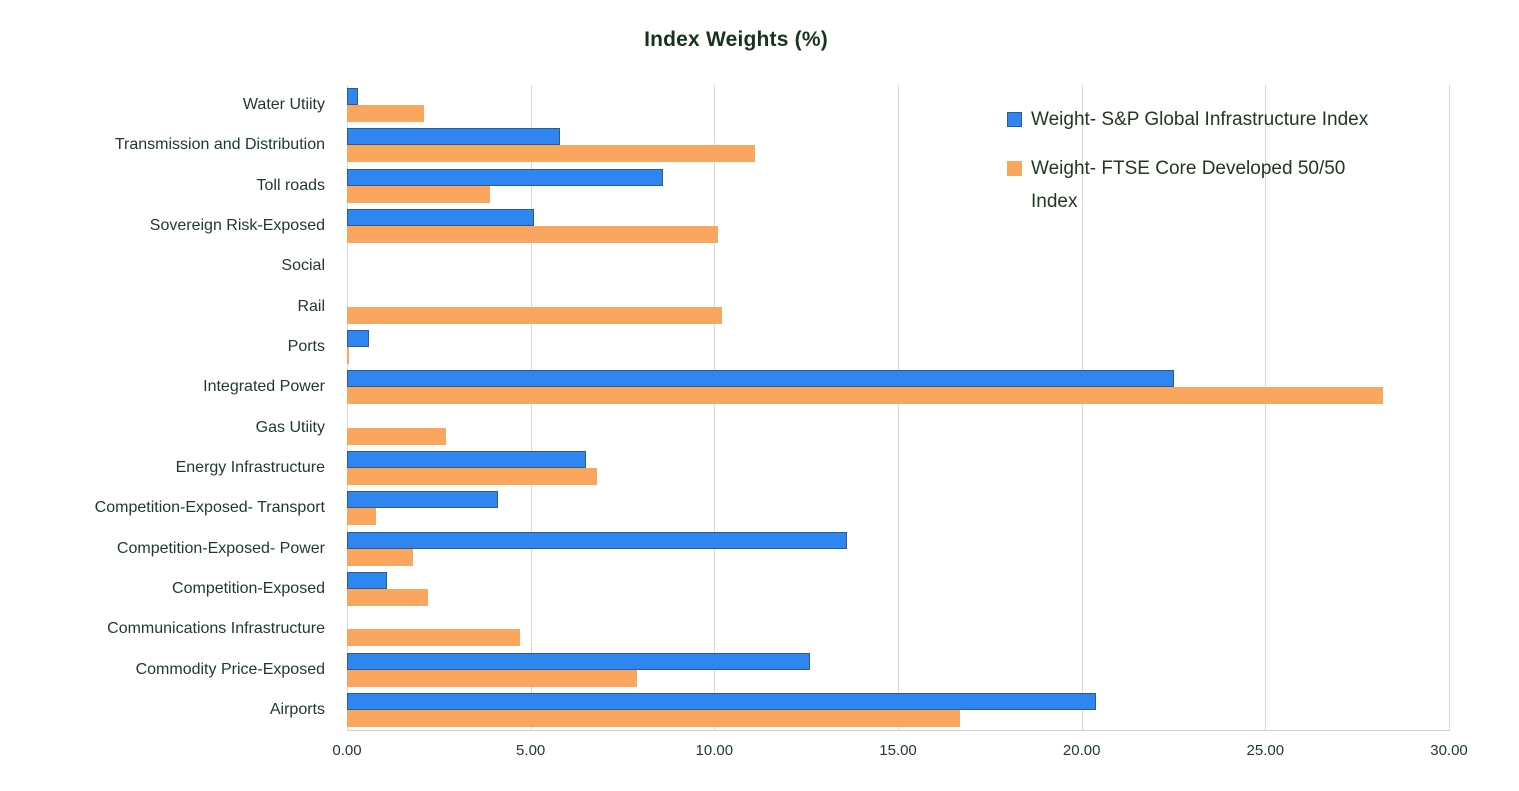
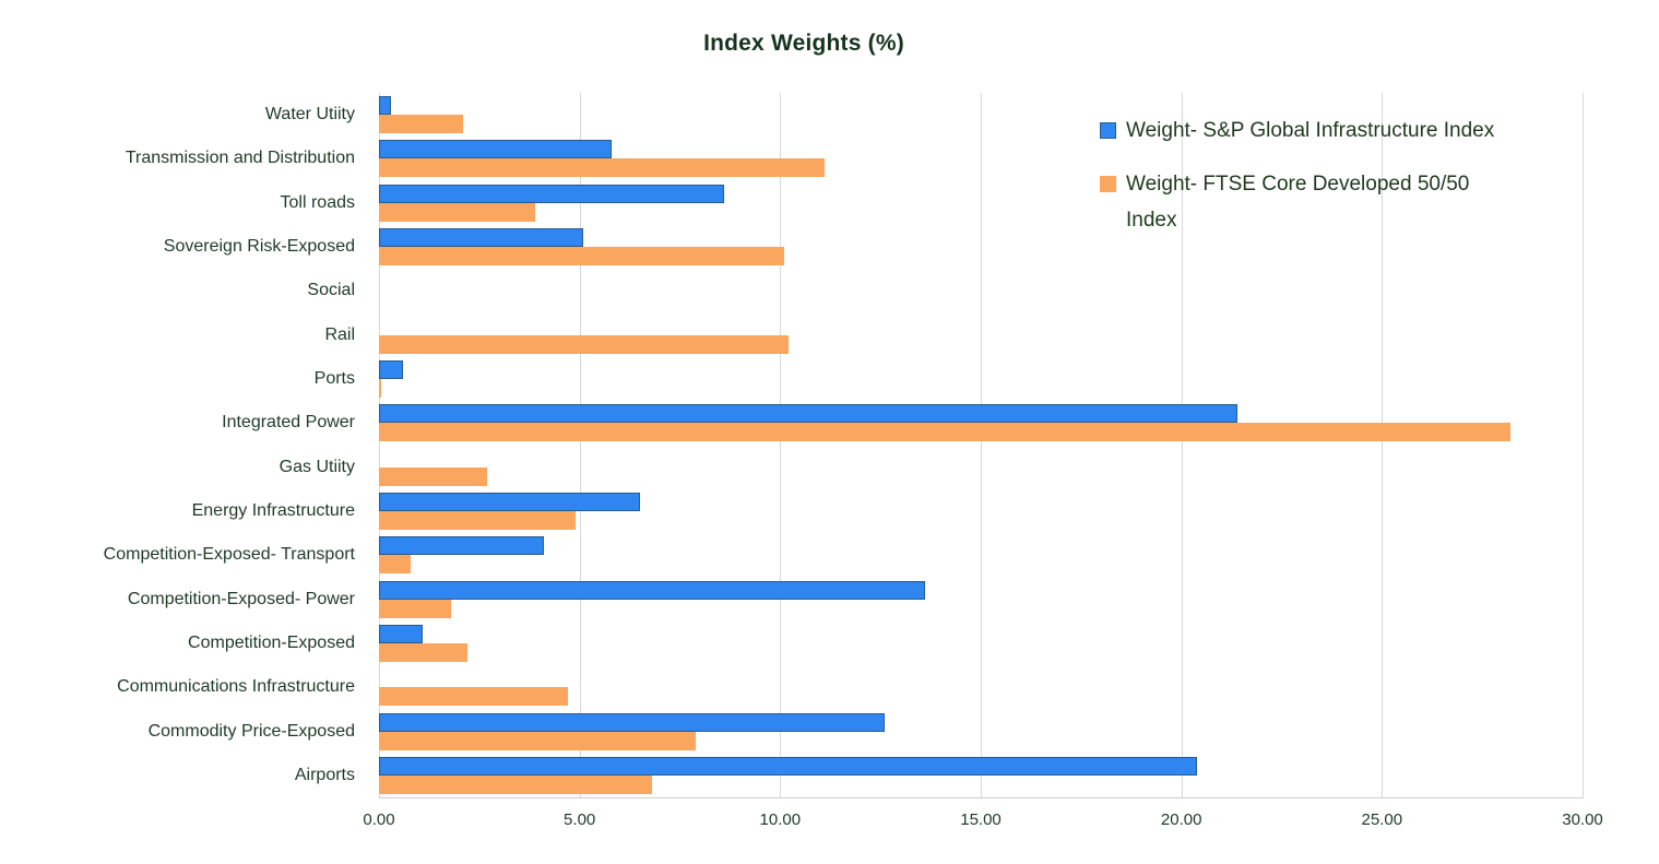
Weight- S&P Global Infrastructure Index/Integrated Power: 22.5 -> 21.4
Weight- FTSE Core Developed 50/50 Index/Energy Infrastructure: 6.8 -> 4.9
Weight- FTSE Core Developed 50/50 Index/Airports: 16.7 -> 6.8
